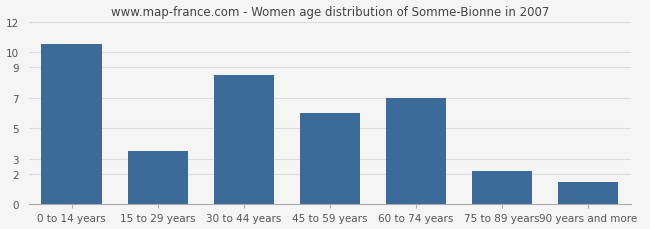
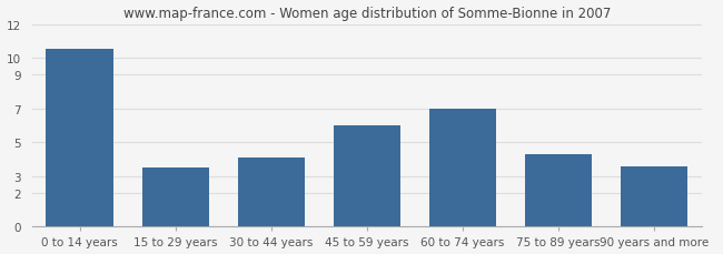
30 to 44 years: 8.5 -> 4.1
75 to 89 years: 2.2 -> 4.3
90 years and more: 1.5 -> 3.6
